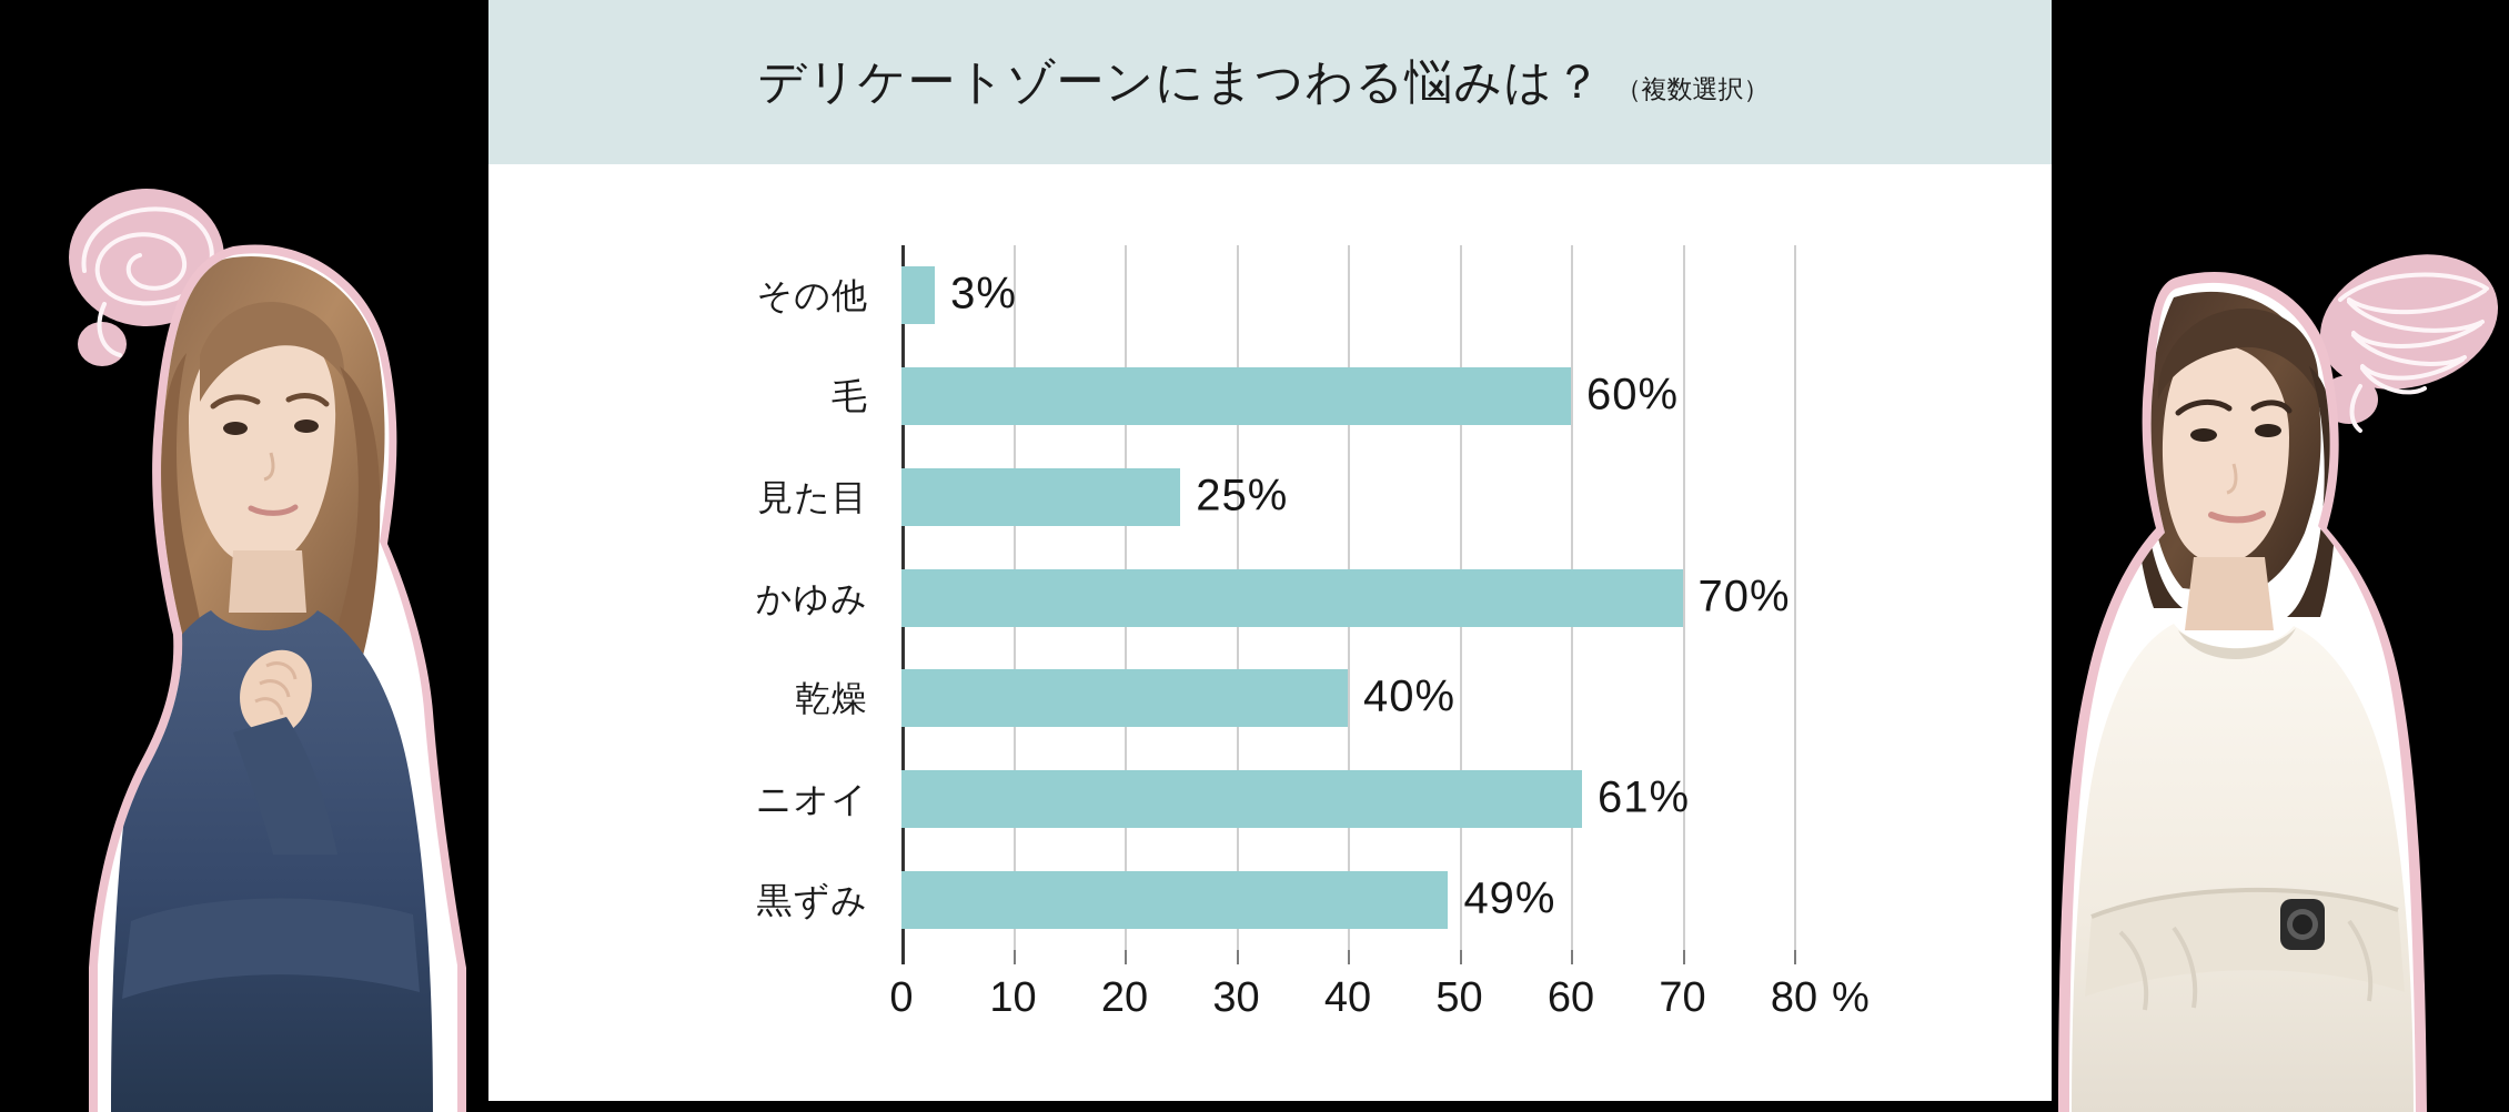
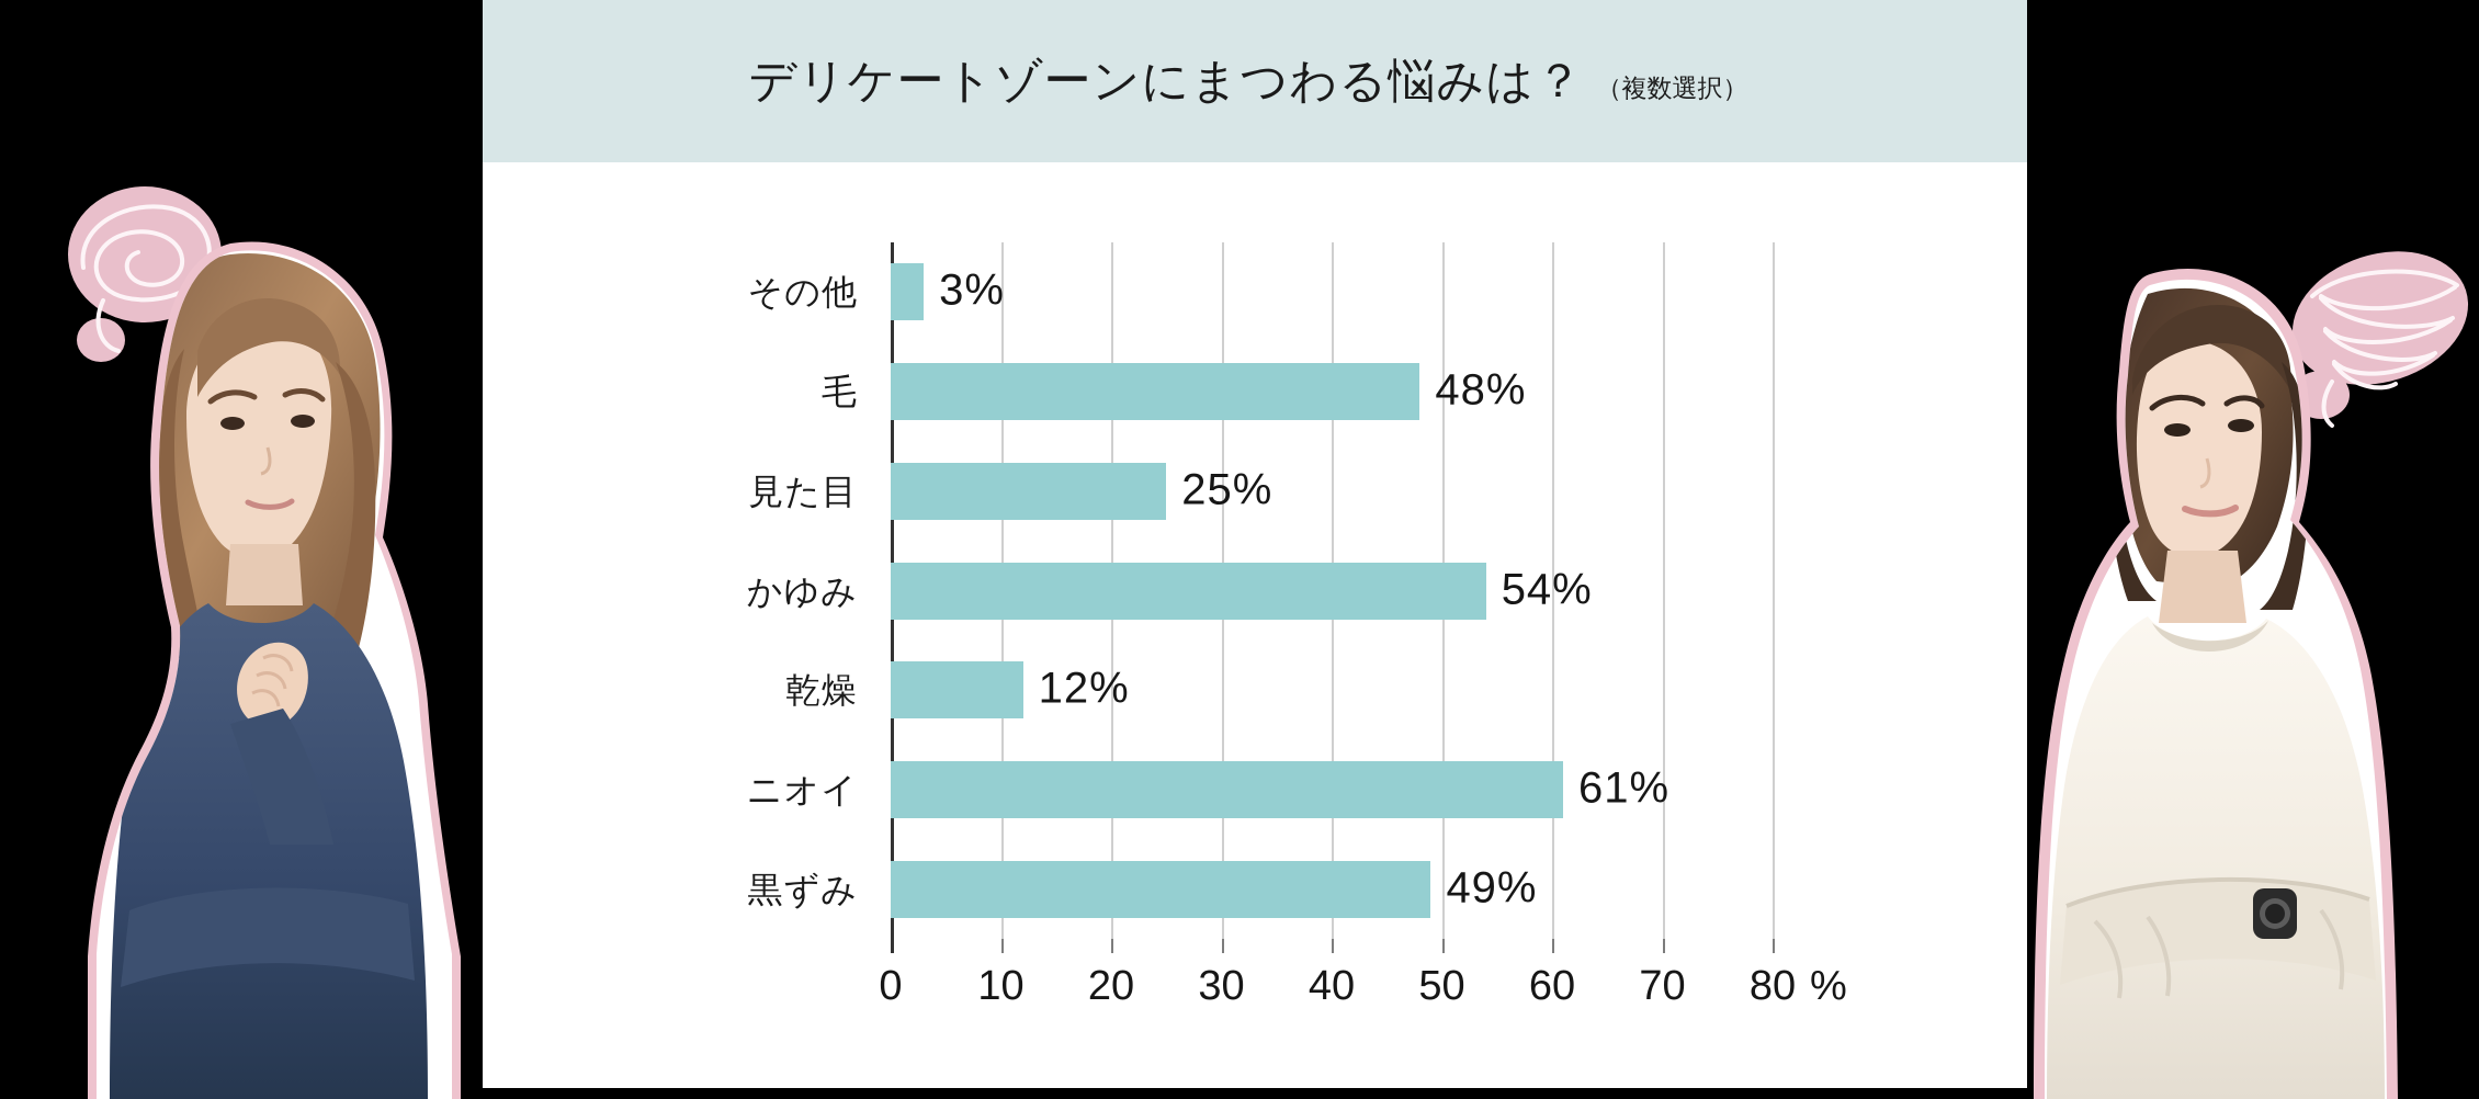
毛: 60% -> 48%
かゆみ: 70% -> 54%
乾燥: 40% -> 12%
